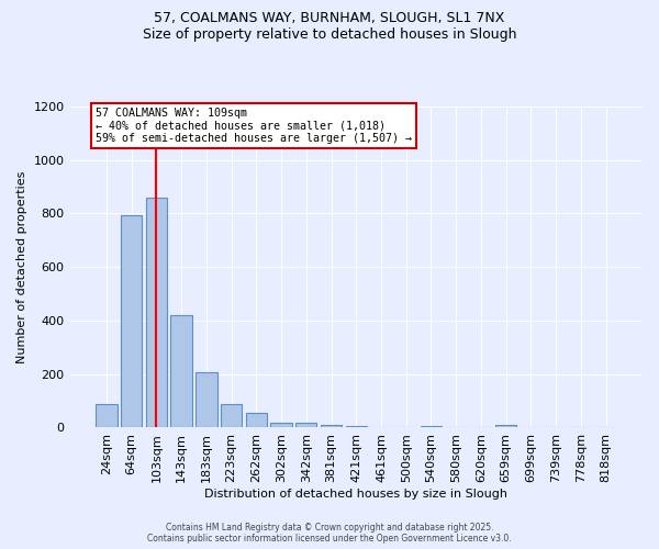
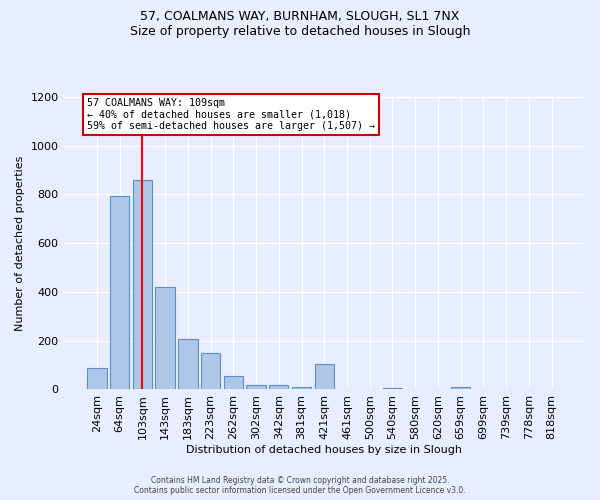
223sqm: 90 -> 150
421sqm: 5 -> 105
